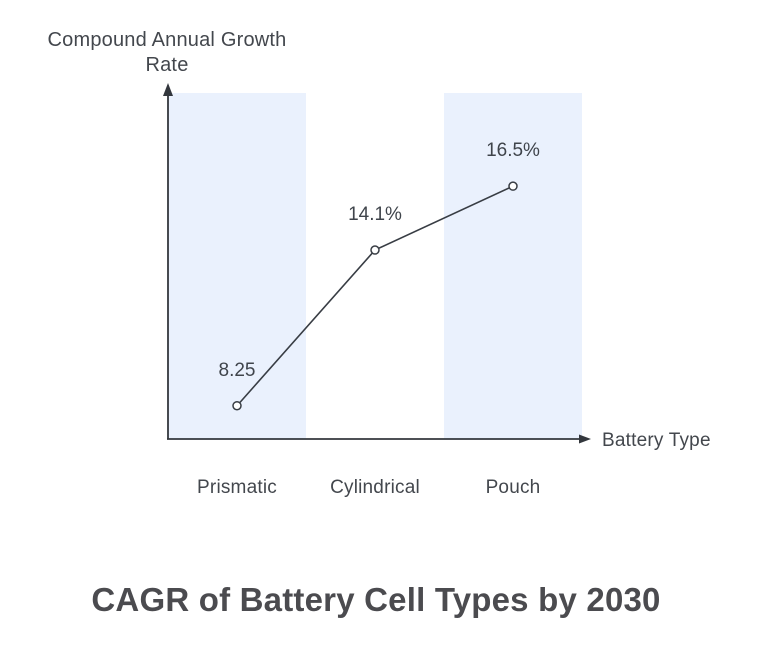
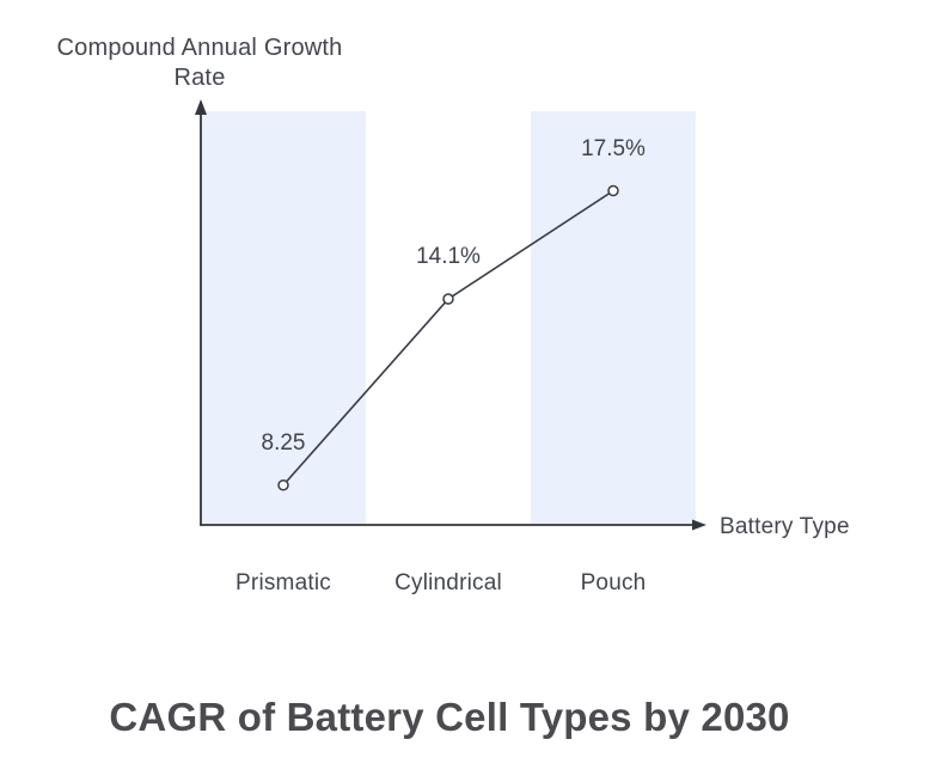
Pouch: 16.5% -> 17.5%
